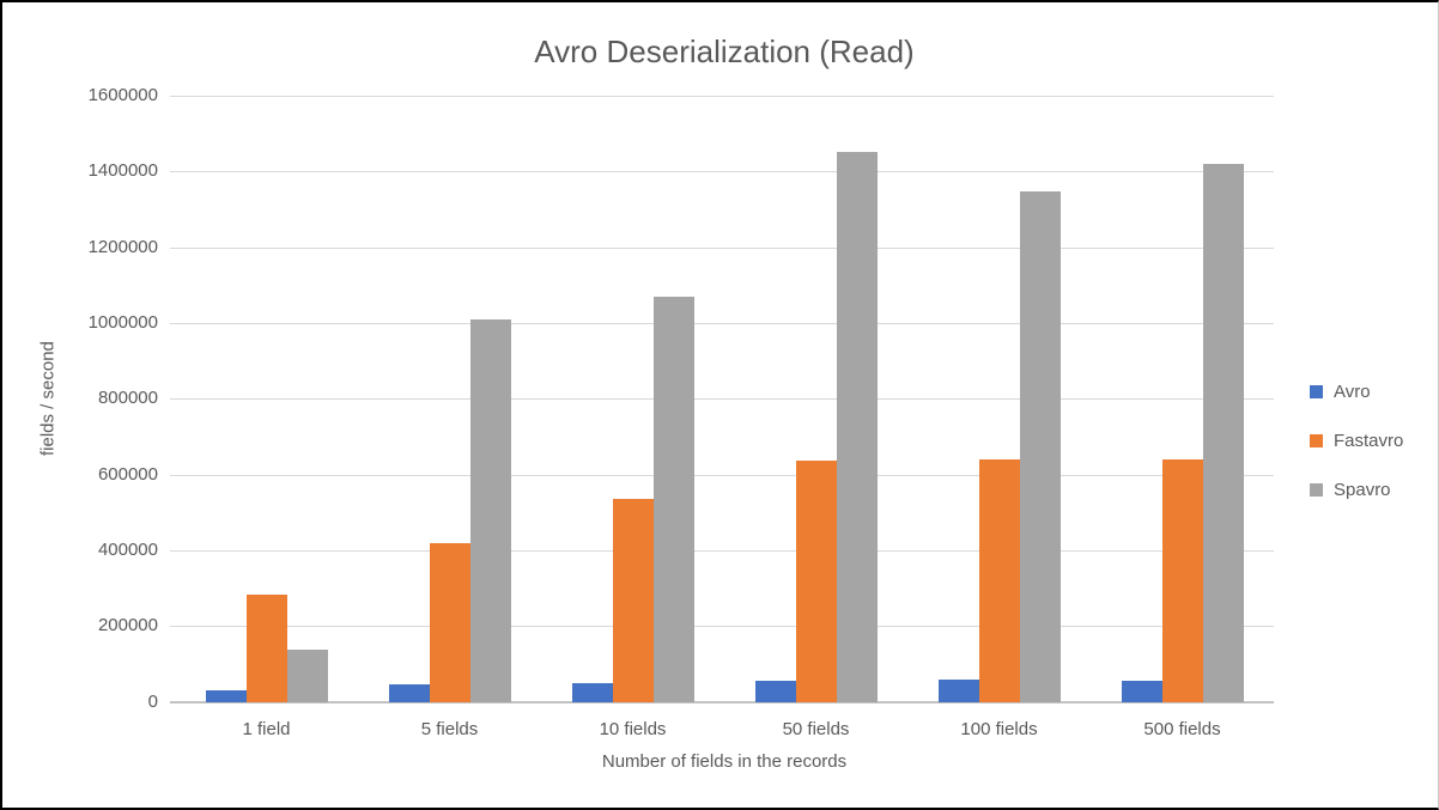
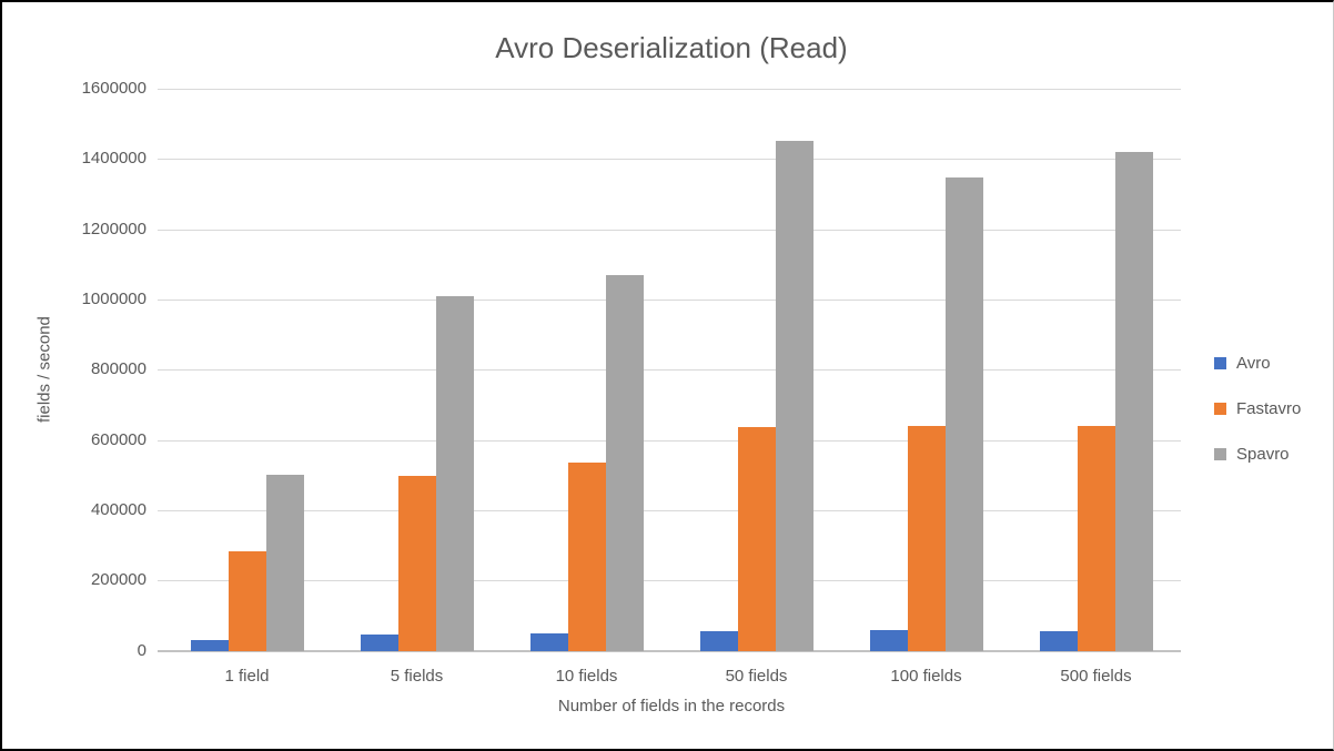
Spavro/1 field: 140000 -> 500000
Fastavro/5 fields: 420000 -> 500000
